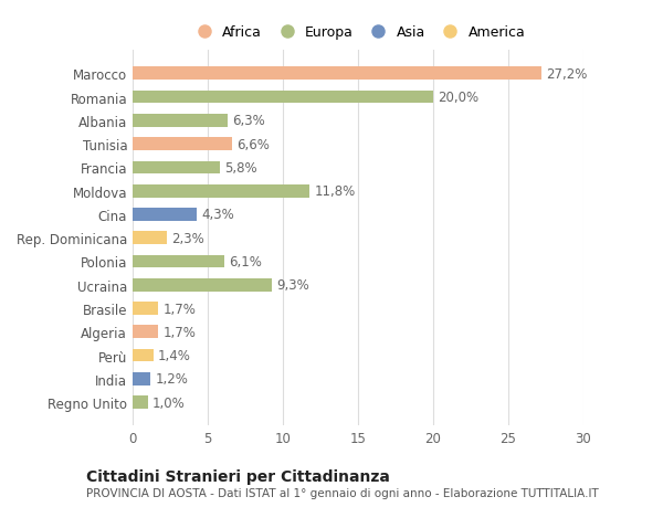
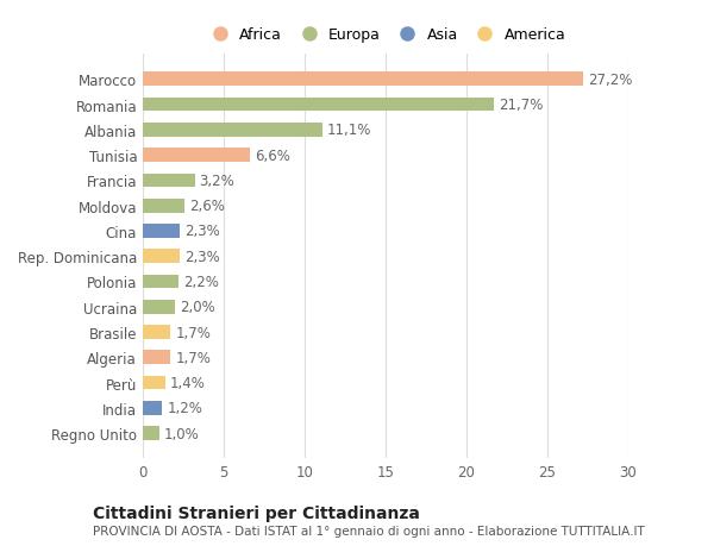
Romania: 20,0% -> 21,7%
Albania: 6,3% -> 11,1%
Francia: 5,8% -> 3,2%
Moldova: 11,8% -> 2,6%
Cina: 4,3% -> 2,3%
Polonia: 6,1% -> 2,2%
Ucraina: 9,3% -> 2,0%
